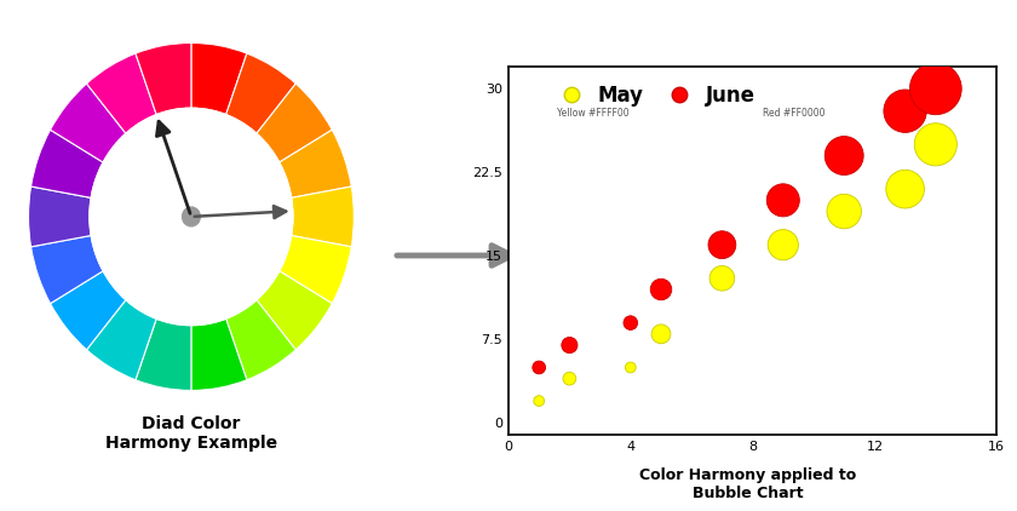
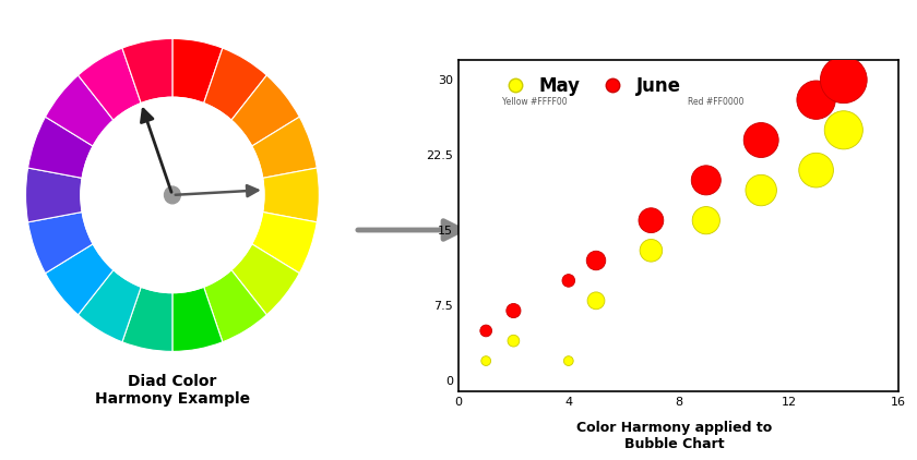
May/4: 5 -> 2
June/4: 9 -> 10
